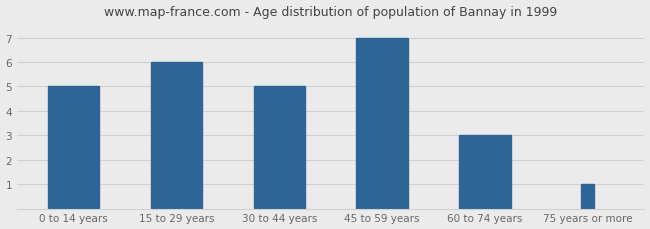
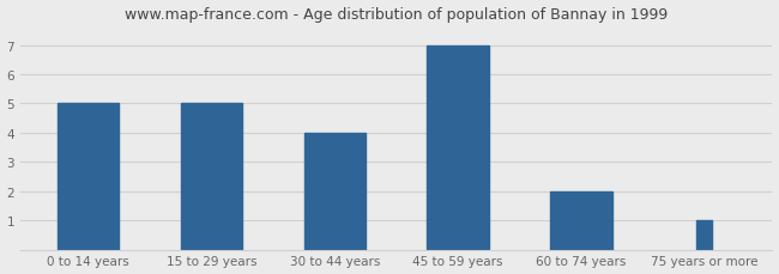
15 to 29 years: 6 -> 5
30 to 44 years: 5 -> 4
60 to 74 years: 3 -> 2
